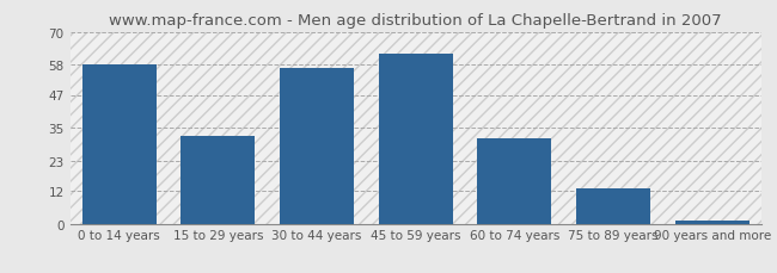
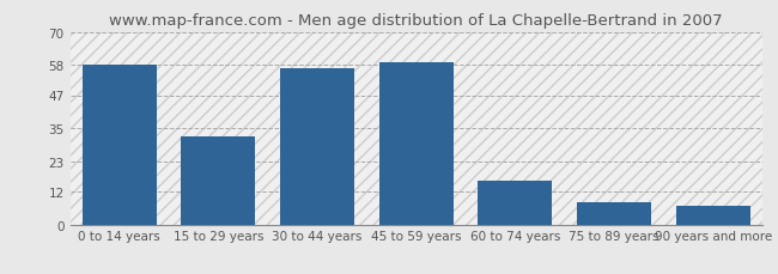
45 to 59 years: 62 -> 59
60 to 74 years: 31 -> 16
75 to 89 years: 13 -> 8
90 years and more: 1 -> 7
